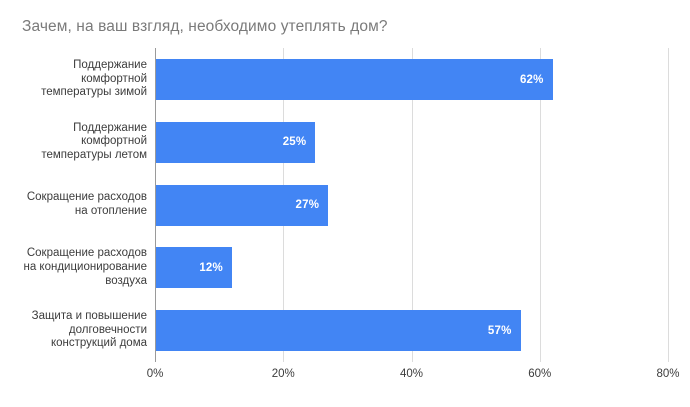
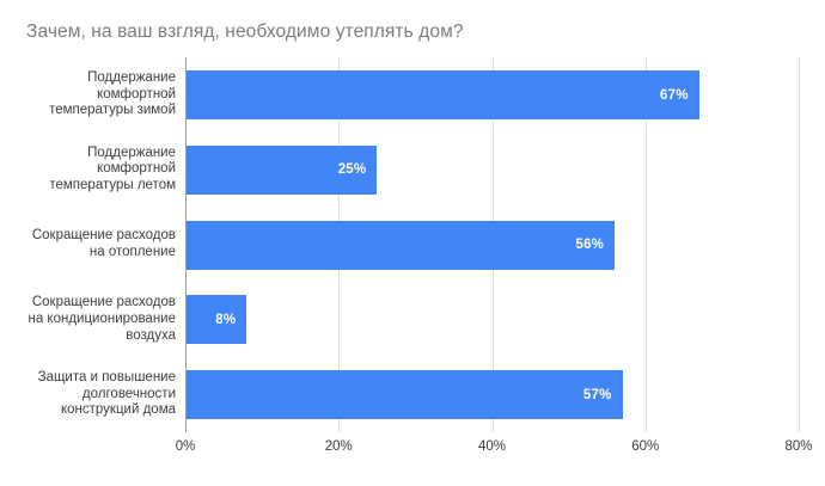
Поддержание комфортной температуры зимой: 62% -> 67%
Сокращение расходов на отопление: 27% -> 56%
Сокращение расходов на кондиционирование воздуха: 12% -> 8%
